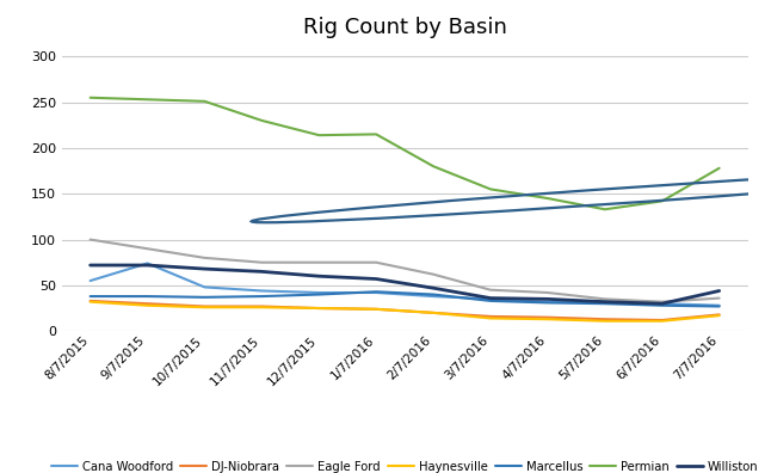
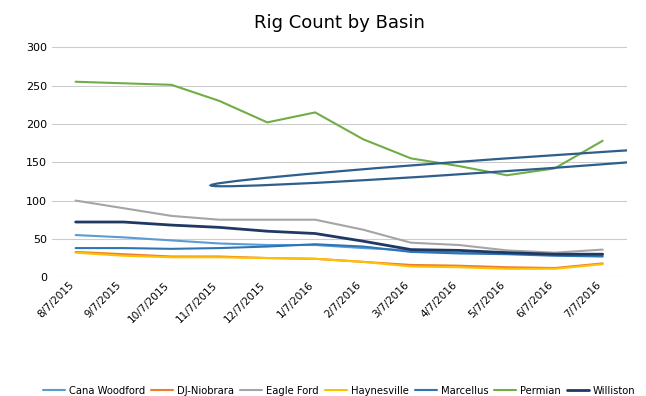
Cana Woodford/9/7/2015: 74 -> 52
Permian/12/7/2015: 214 -> 202
Williston/7/7/2016: 44 -> 30
